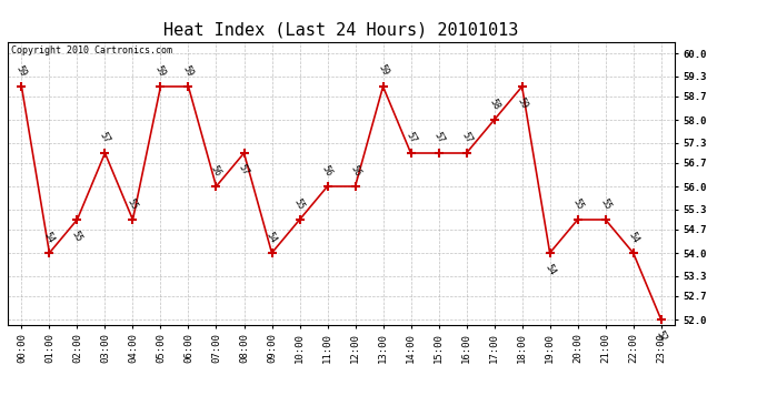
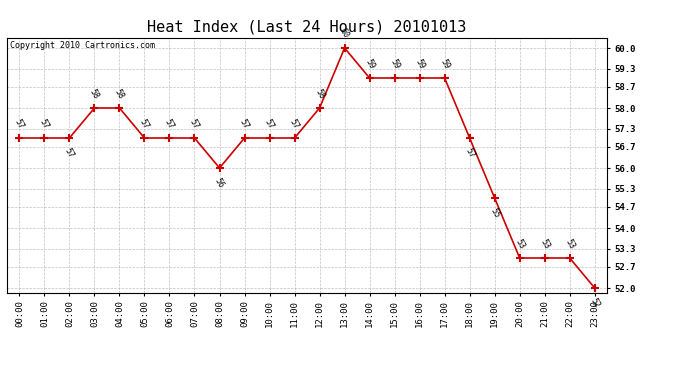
00:00: 59 -> 57
01:00: 54 -> 57
02:00: 55 -> 57
03:00: 57 -> 58
04:00: 55 -> 58
05:00: 59 -> 57
06:00: 59 -> 57
07:00: 56 -> 57
08:00: 57 -> 56
09:00: 54 -> 57
10:00: 55 -> 57
11:00: 56 -> 57
12:00: 56 -> 58
13:00: 59 -> 60
14:00: 57 -> 59
15:00: 57 -> 59
16:00: 57 -> 59
17:00: 58 -> 59
18:00: 59 -> 57
19:00: 54 -> 55
20:00: 55 -> 53
21:00: 55 -> 53
22:00: 54 -> 53
